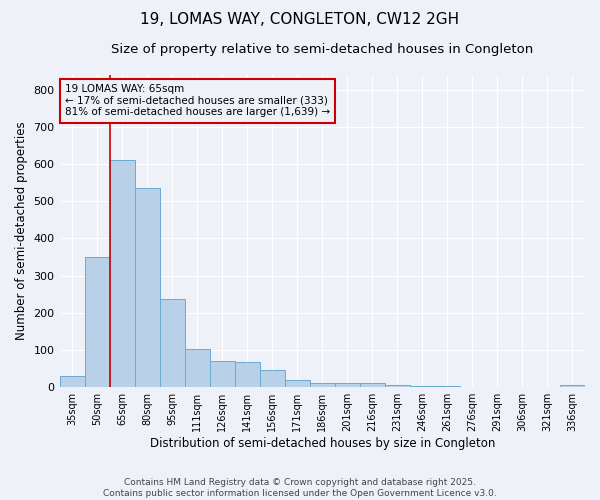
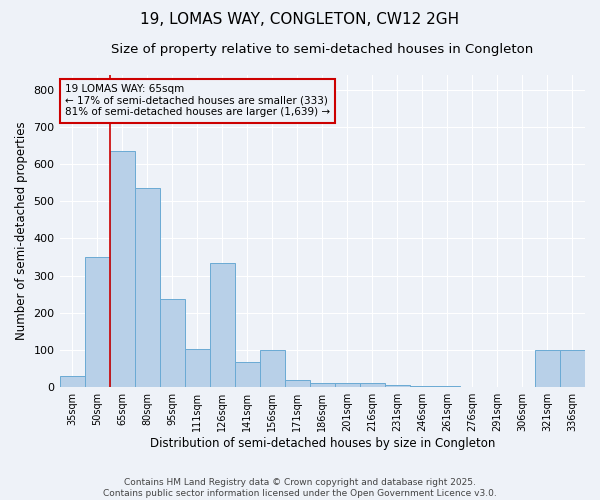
65sqm: 610 -> 635
126sqm: 70 -> 335
156sqm: 47 -> 100
321sqm: 1 -> 100
336sqm: 6 -> 100
